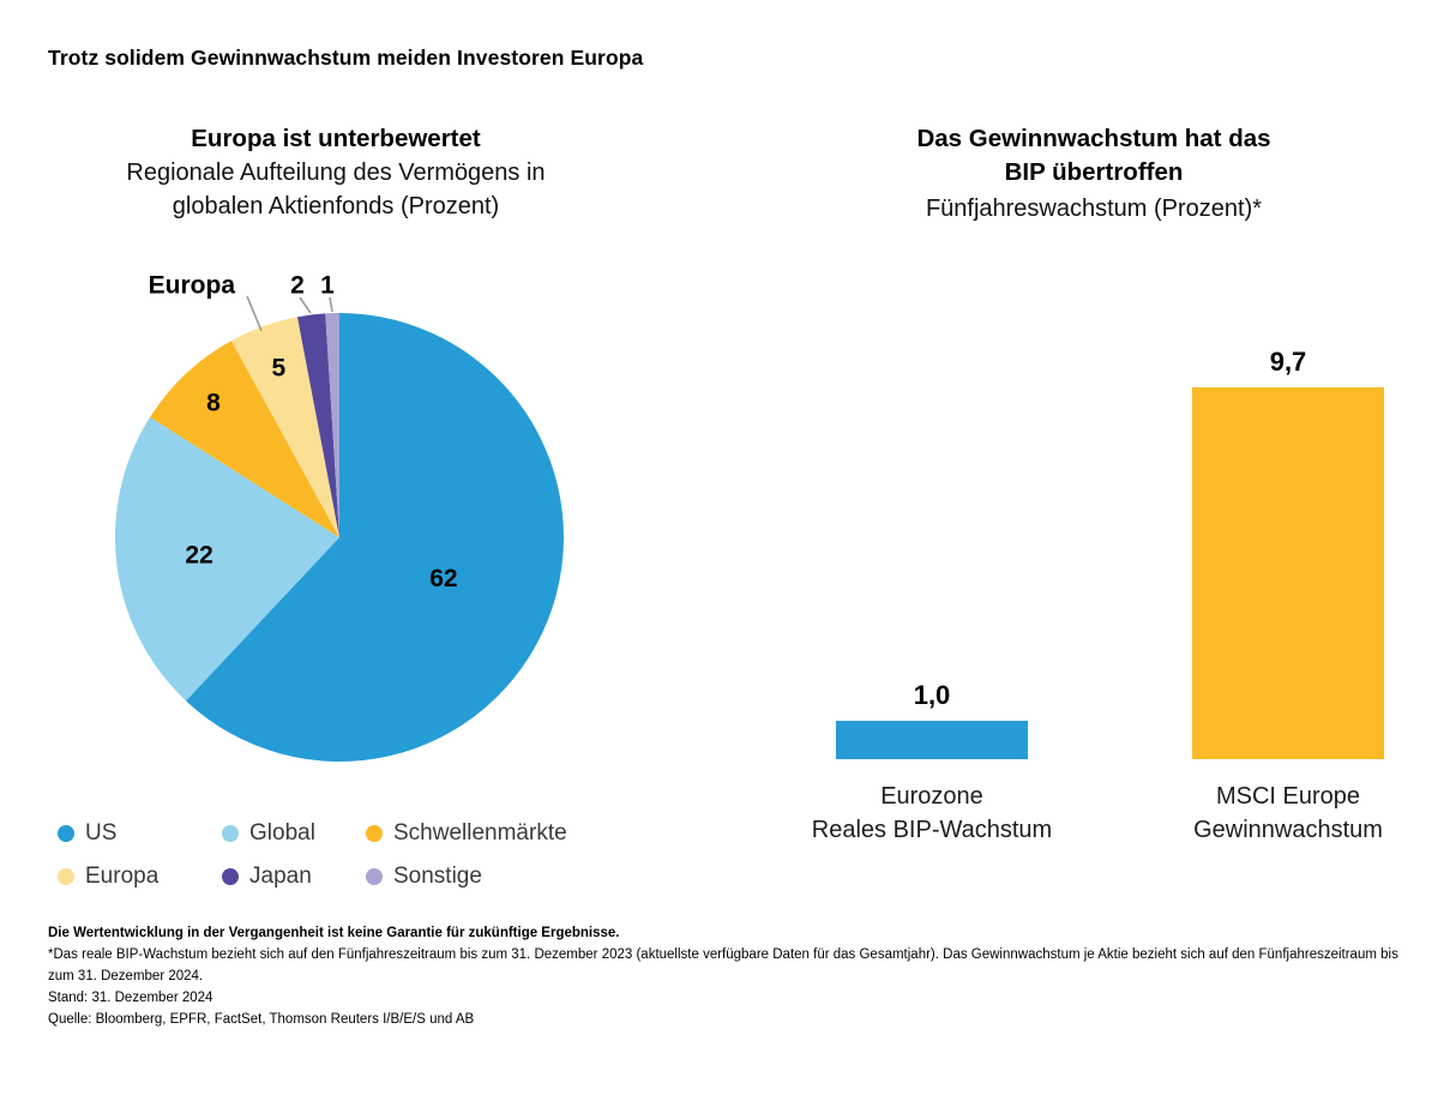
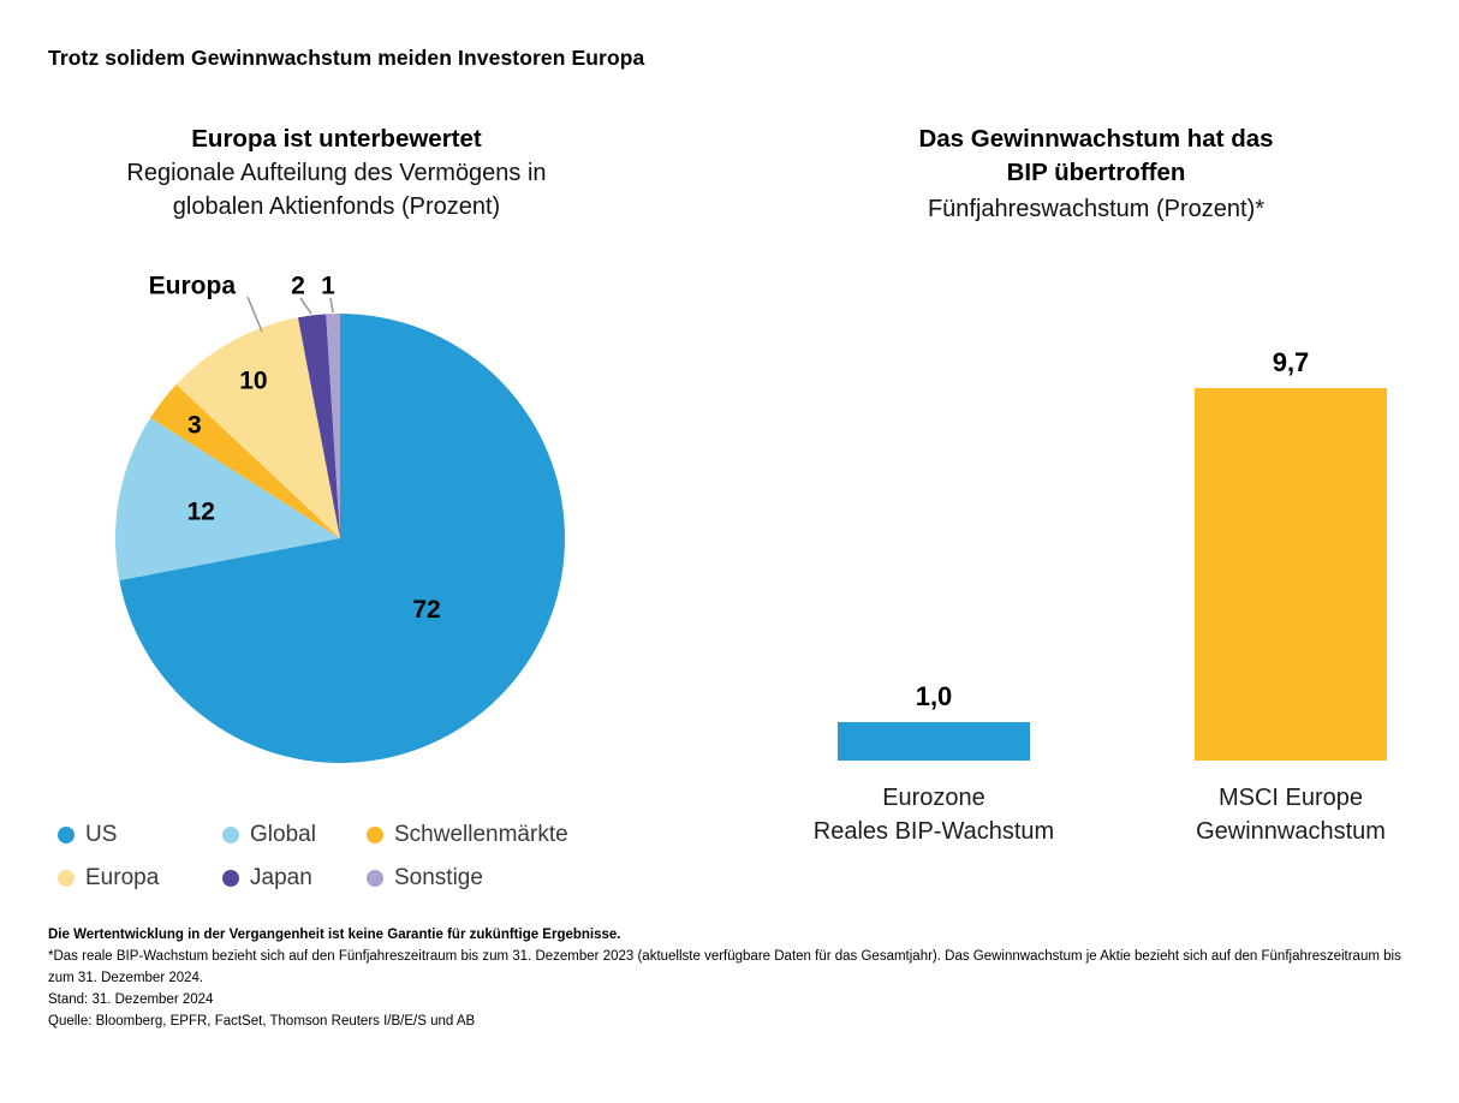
Europa ist unterbewertet/US: 62 -> 72
Europa ist unterbewertet/Global: 22 -> 12
Europa ist unterbewertet/Schwellenmärkte: 8 -> 3
Europa ist unterbewertet/Europa: 5 -> 10
